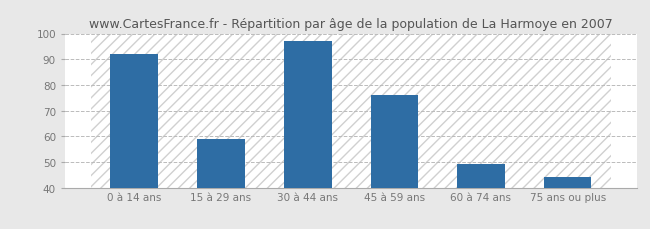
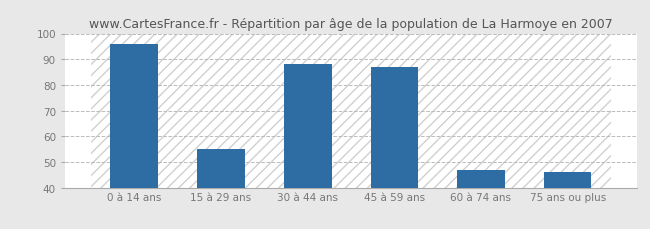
0 à 14 ans: 92 -> 96
15 à 29 ans: 59 -> 55
30 à 44 ans: 97 -> 88
45 à 59 ans: 76 -> 87
60 à 74 ans: 49 -> 47
75 ans ou plus: 44 -> 46
